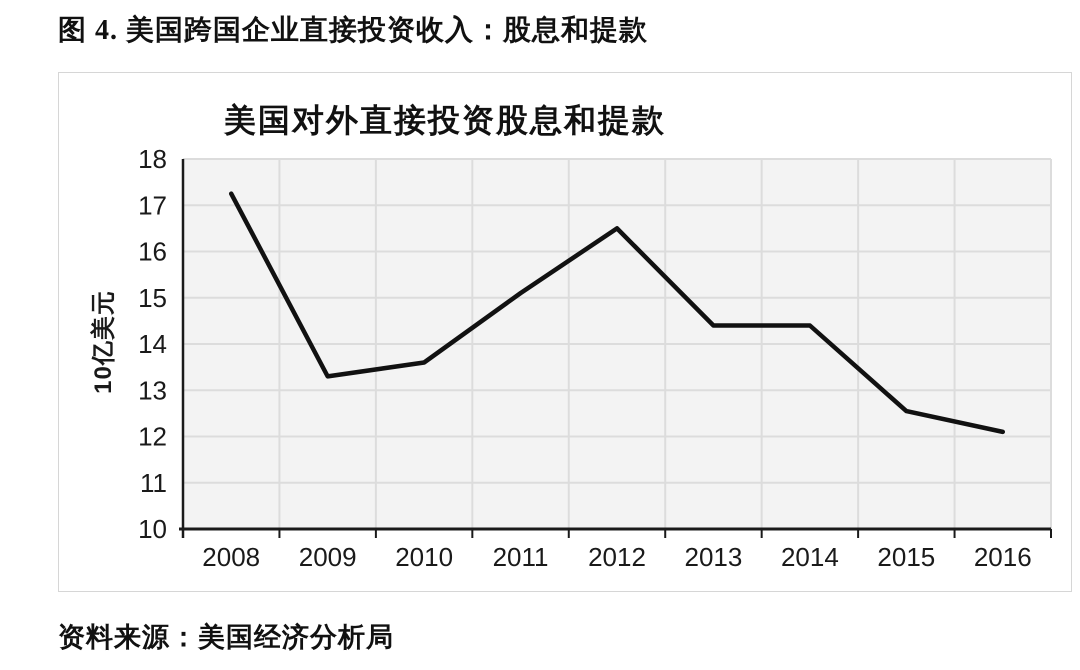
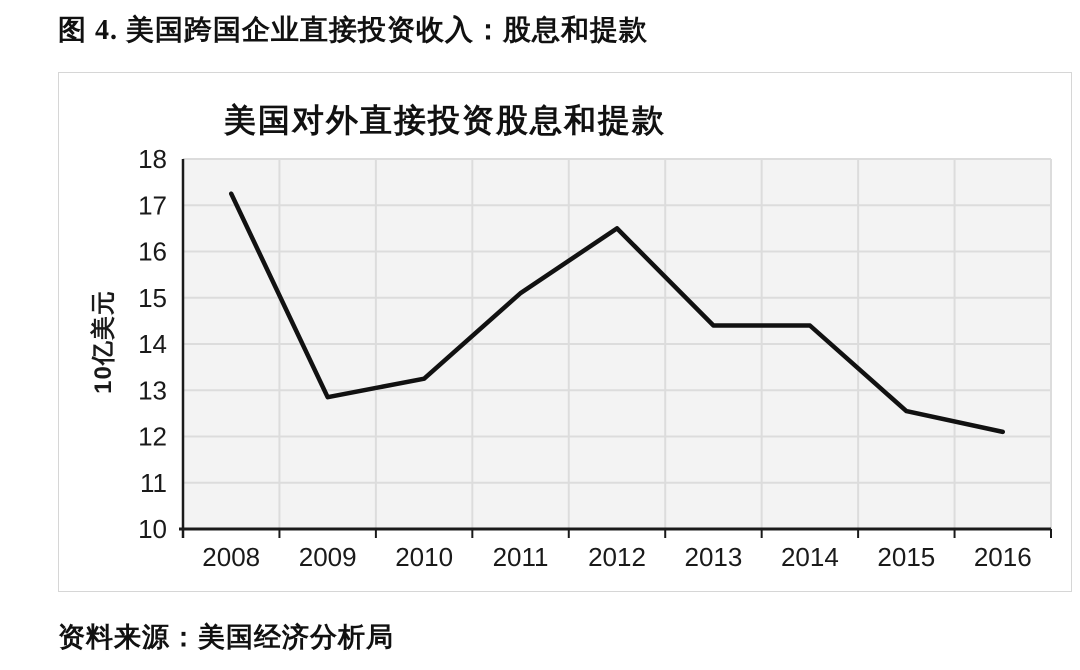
2009: 13.3 -> 12.8
2010: 13.6 -> 13.2
